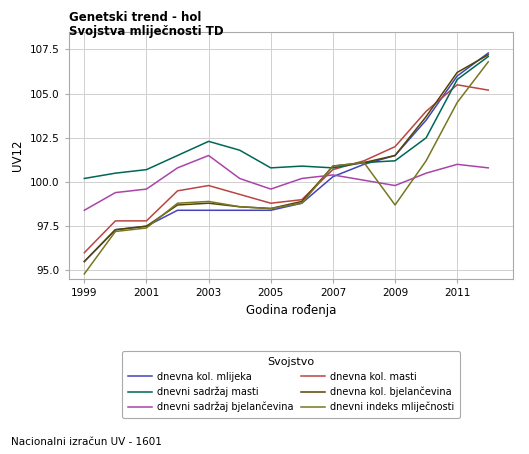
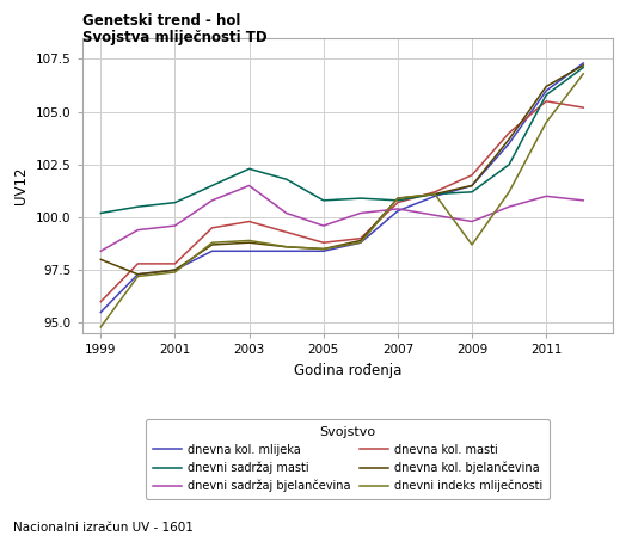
dnevna kol. bjelančevina/1999: 95.5 -> 98.0
